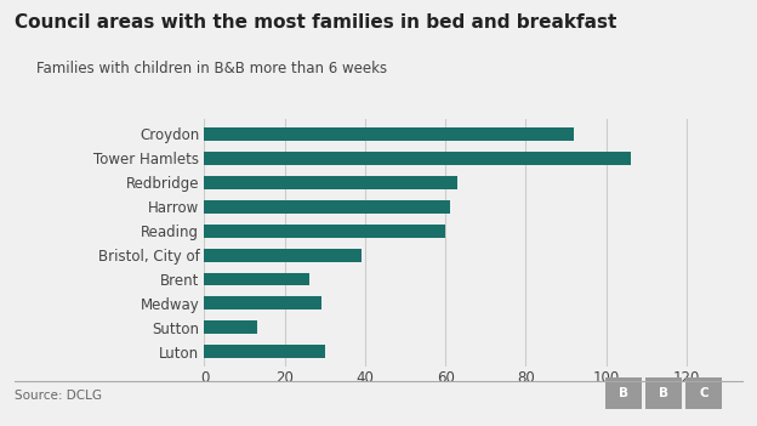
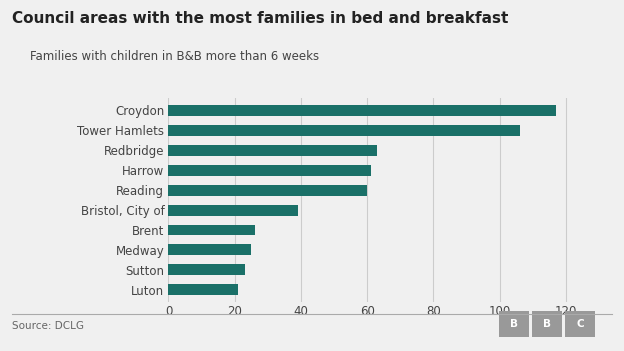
Croydon: 92 -> 117
Medway: 29 -> 25
Sutton: 13 -> 23
Luton: 30 -> 21
